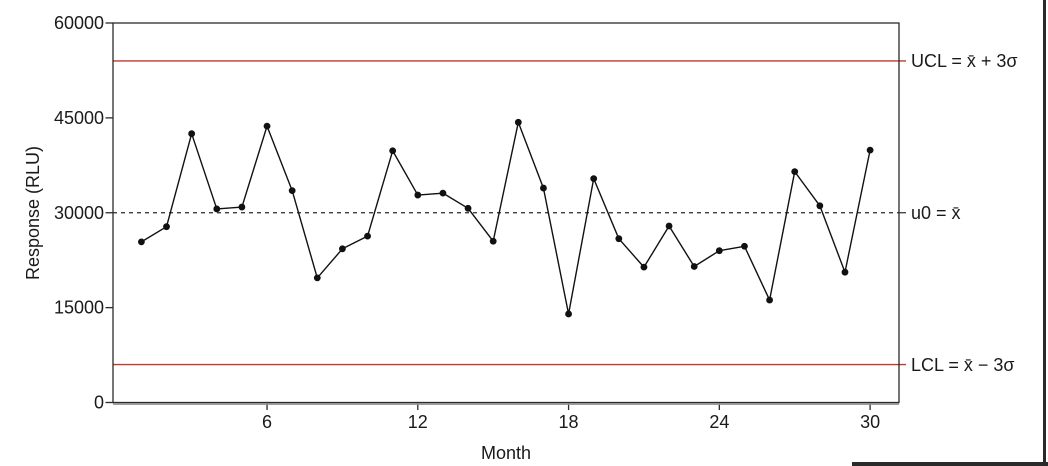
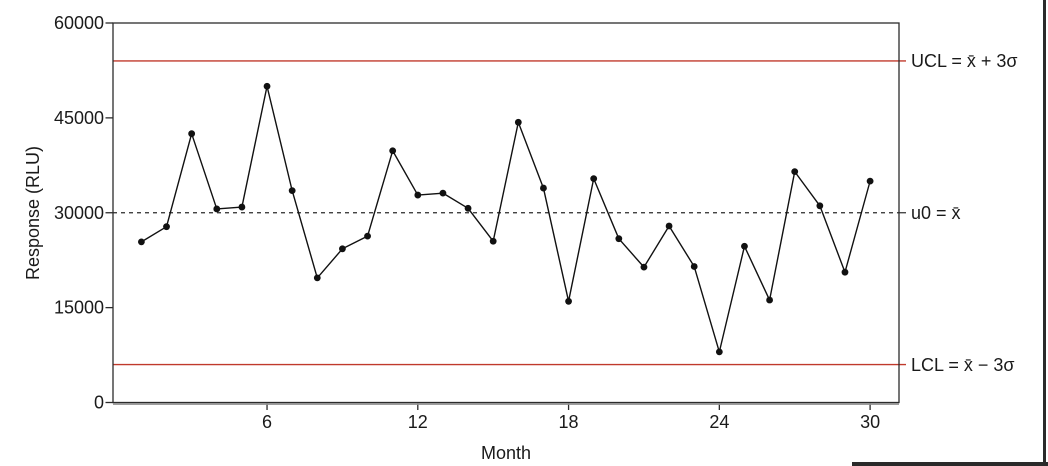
6: 44000 -> 50000
18: 14000 -> 16000
24: 24000 -> 8000
30: 40000 -> 35000
